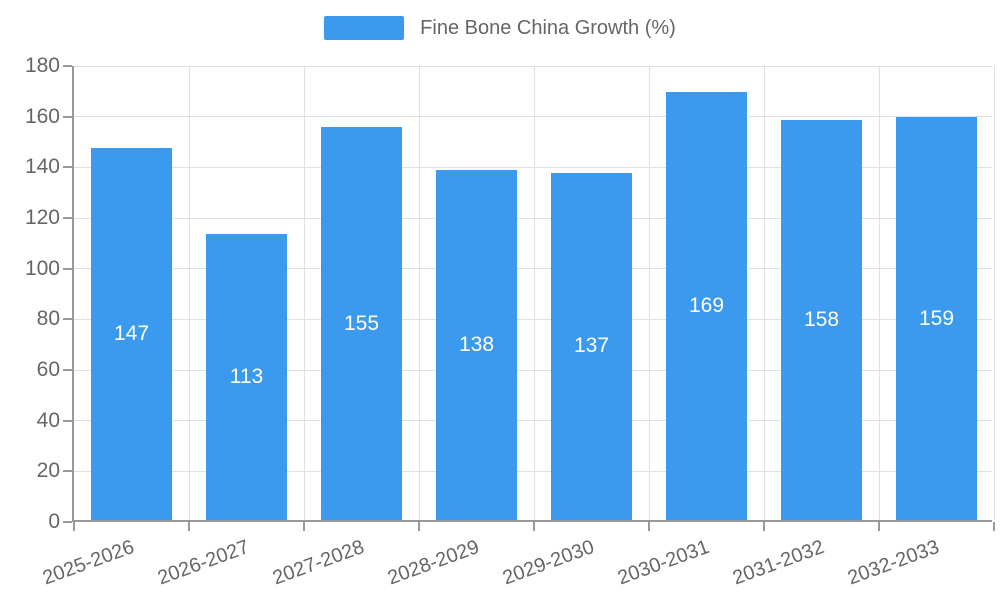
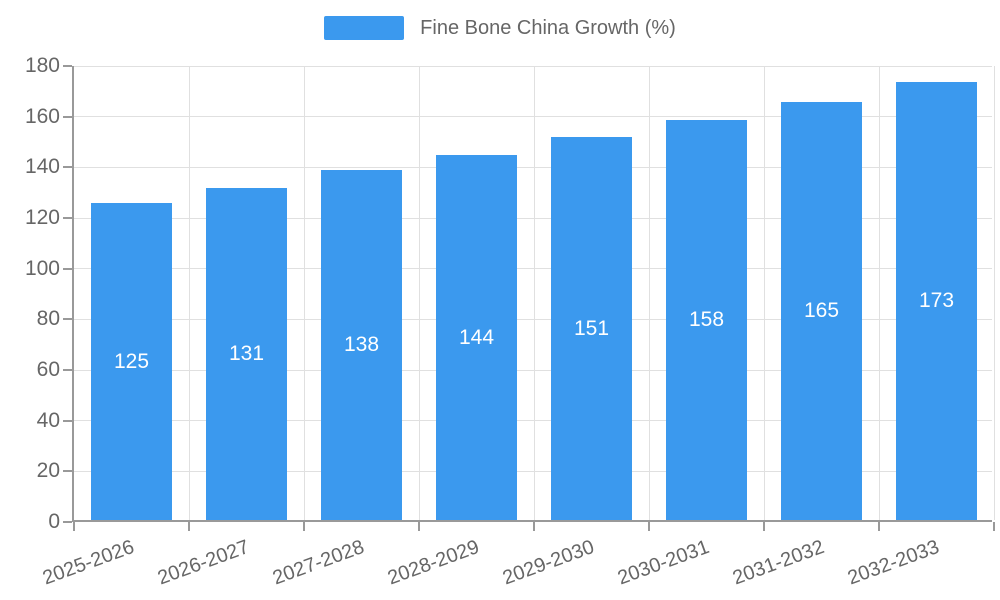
2025-2026: 147 -> 125
2026-2027: 113 -> 131
2027-2028: 155 -> 138
2028-2029: 138 -> 144
2029-2030: 137 -> 151
2030-2031: 169 -> 158
2031-2032: 158 -> 165
2032-2033: 159 -> 173
